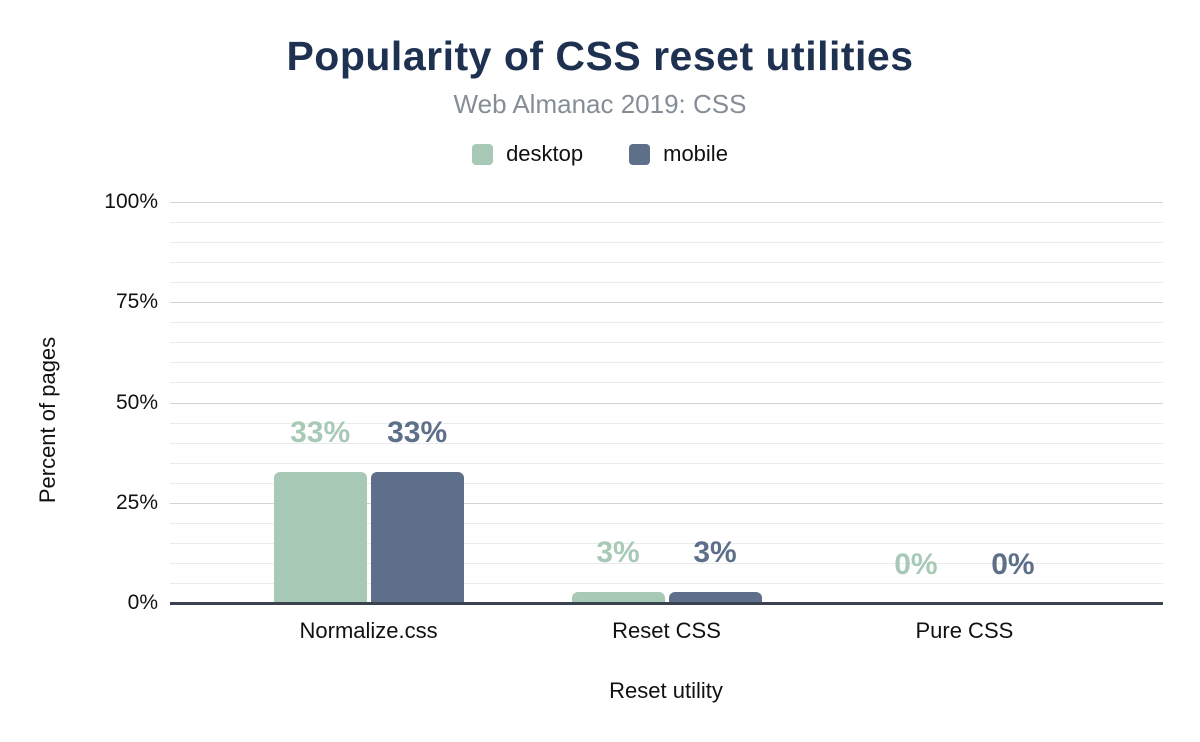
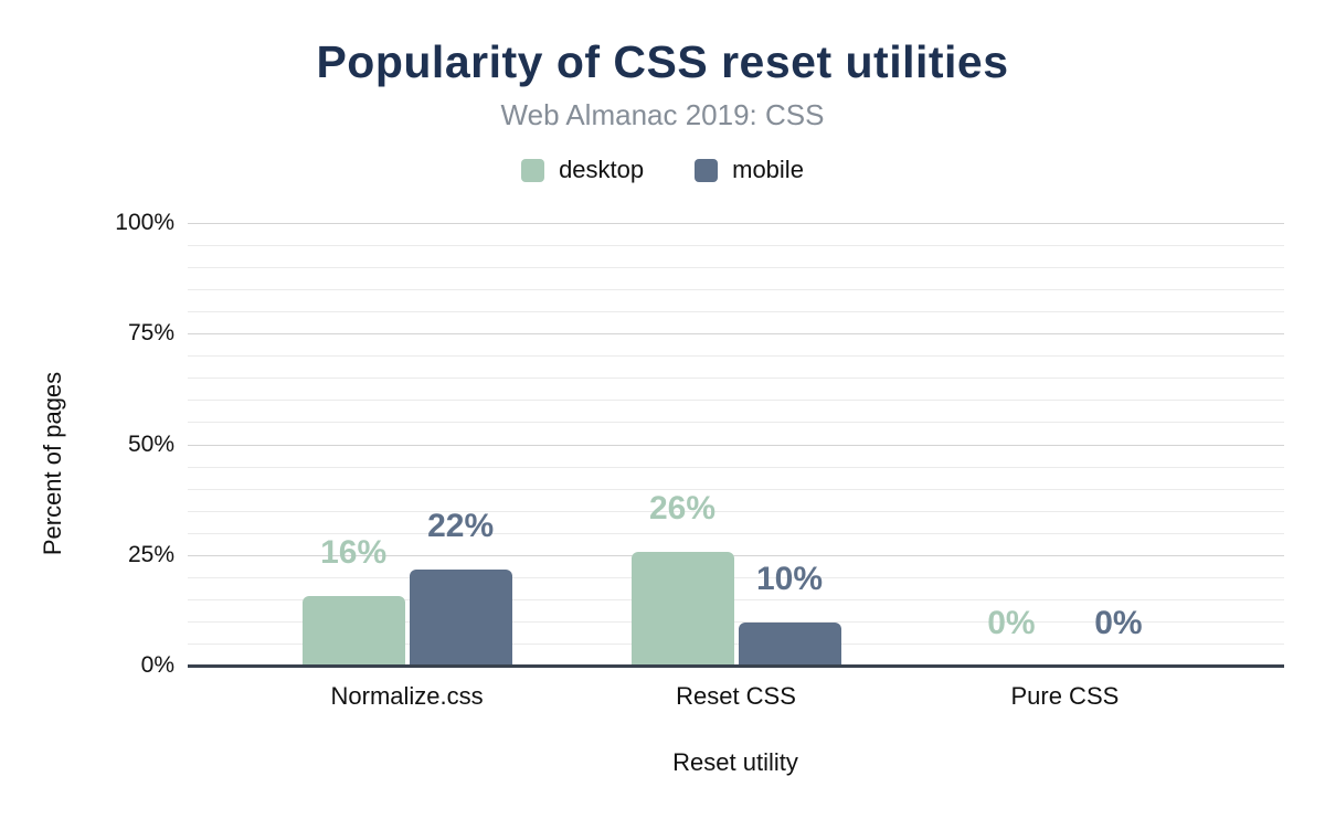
desktop/Normalize.css: 33% -> 16%
mobile/Normalize.css: 33% -> 22%
desktop/Reset CSS: 3% -> 26%
mobile/Reset CSS: 3% -> 10%
